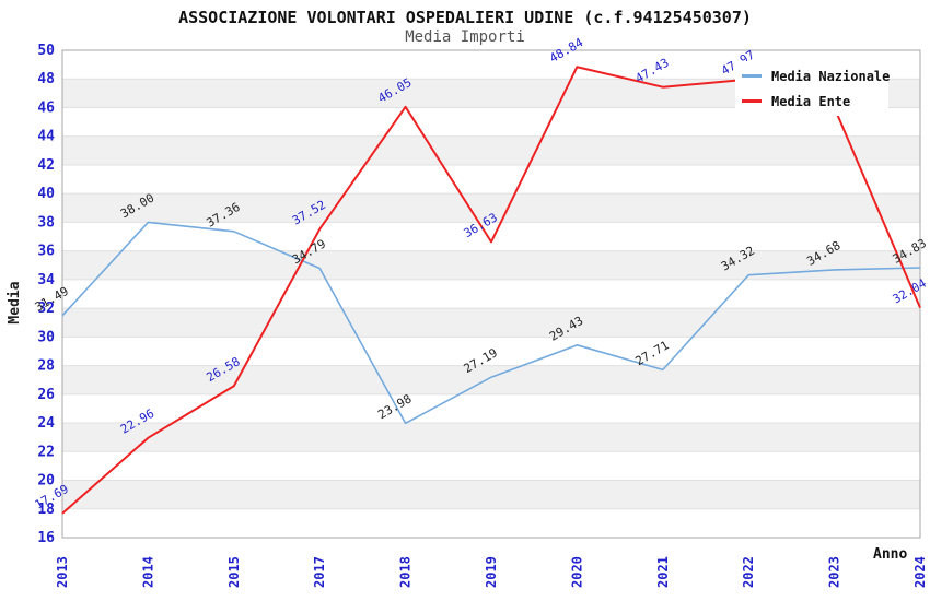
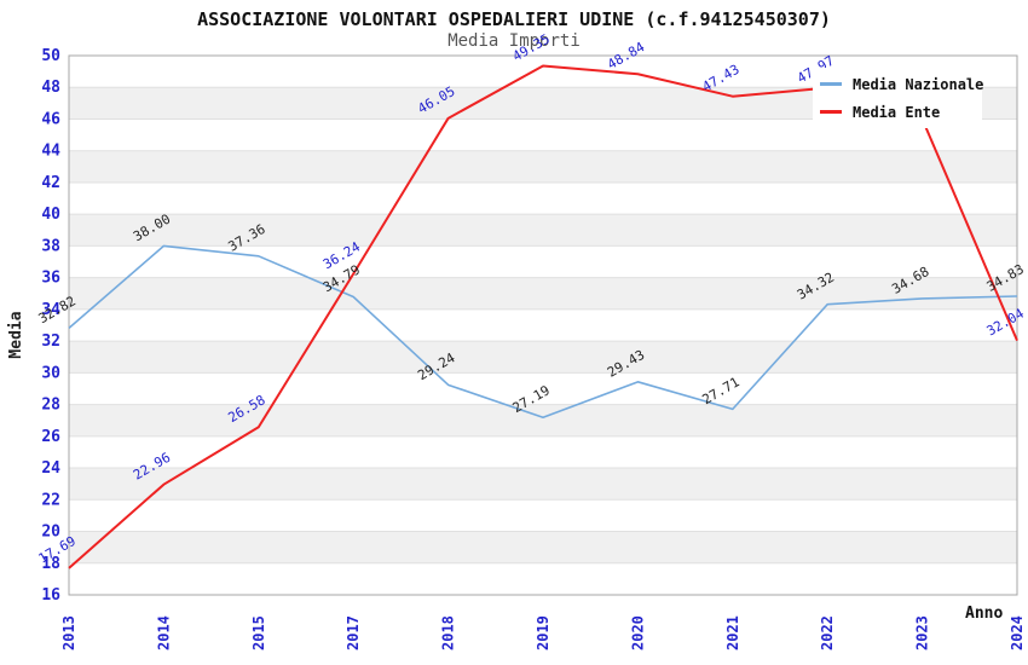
Media Nazionale/2013: 31.49 -> 32.82
Media Ente/2017: 37.52 -> 36.24
Media Nazionale/2018: 23.98 -> 29.24
Media Ente/2019: 36.63 -> 49.35
